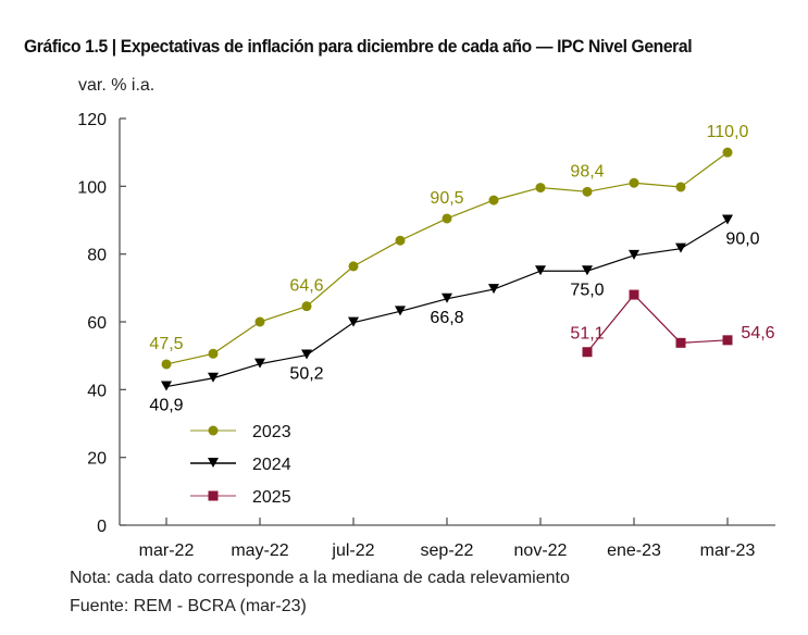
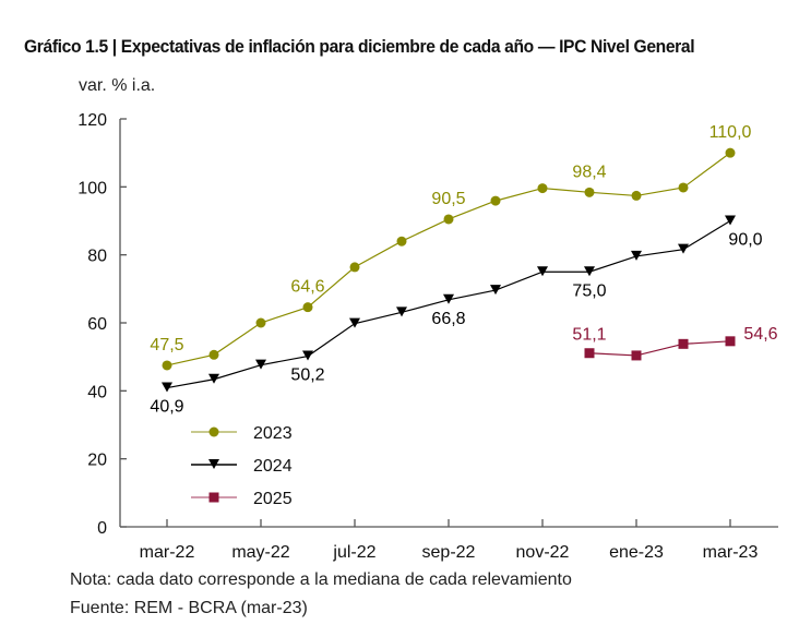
2023/ene-23: 101 -> 97
2025/ene-23: 68 -> 50
